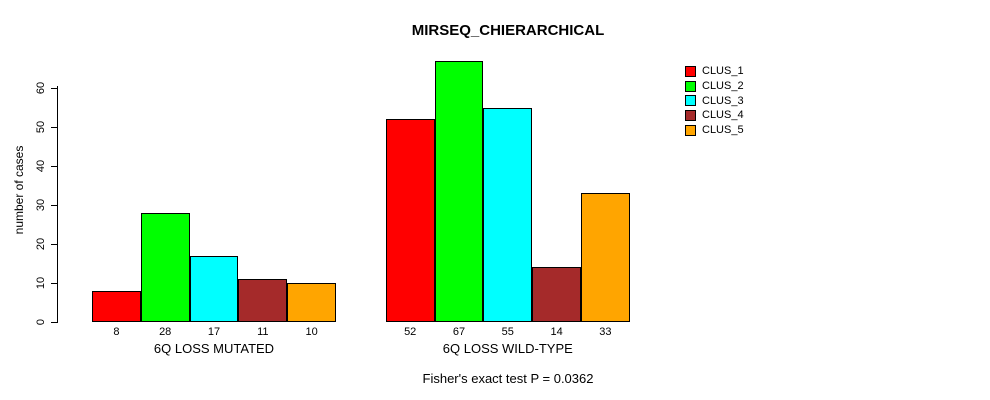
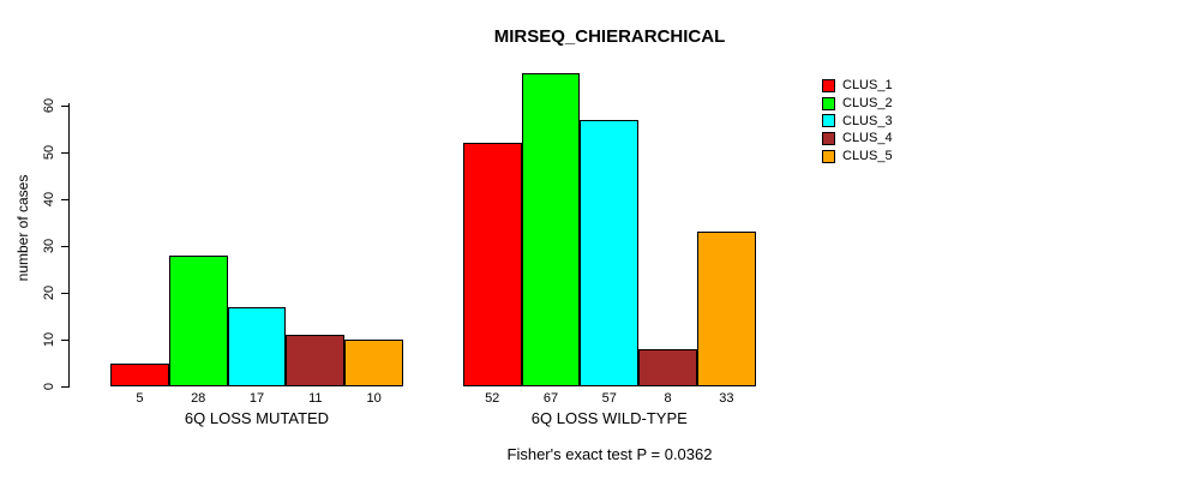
CLUS_1/6Q LOSS MUTATED: 8 -> 5
CLUS_3/6Q LOSS WILD-TYPE: 55 -> 57
CLUS_4/6Q LOSS WILD-TYPE: 14 -> 8
